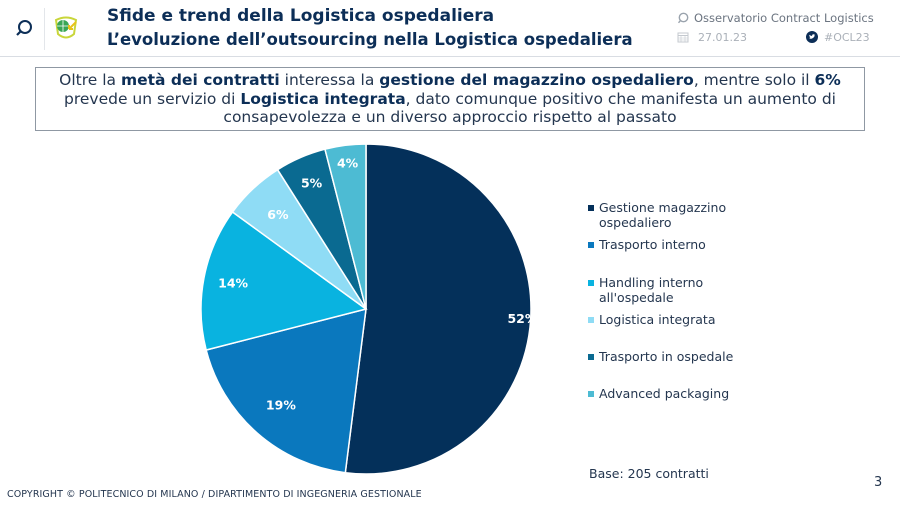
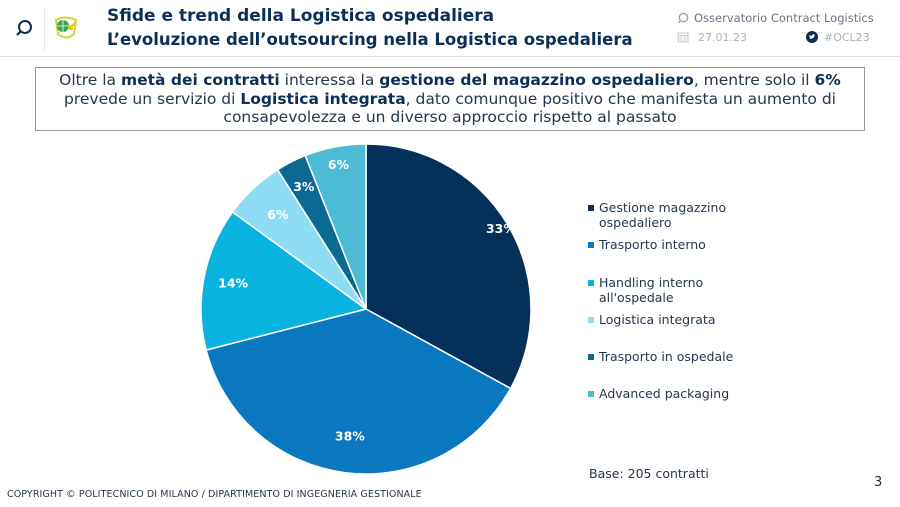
Gestione magazzino ospedaliero: 52% -> 33%
Trasporto interno: 19% -> 38%
Trasporto in ospedale: 5% -> 3%
Advanced packaging: 4% -> 6%
